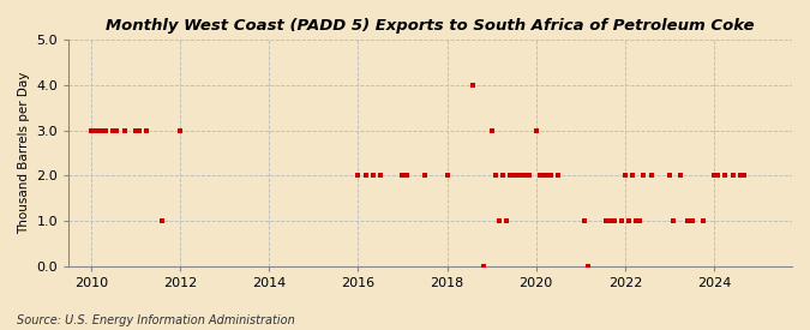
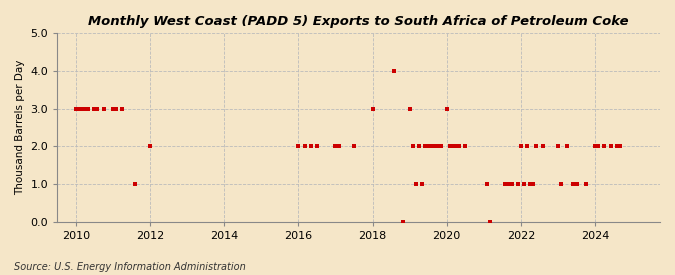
2012: 3 -> 2
2018: 2 -> 3
